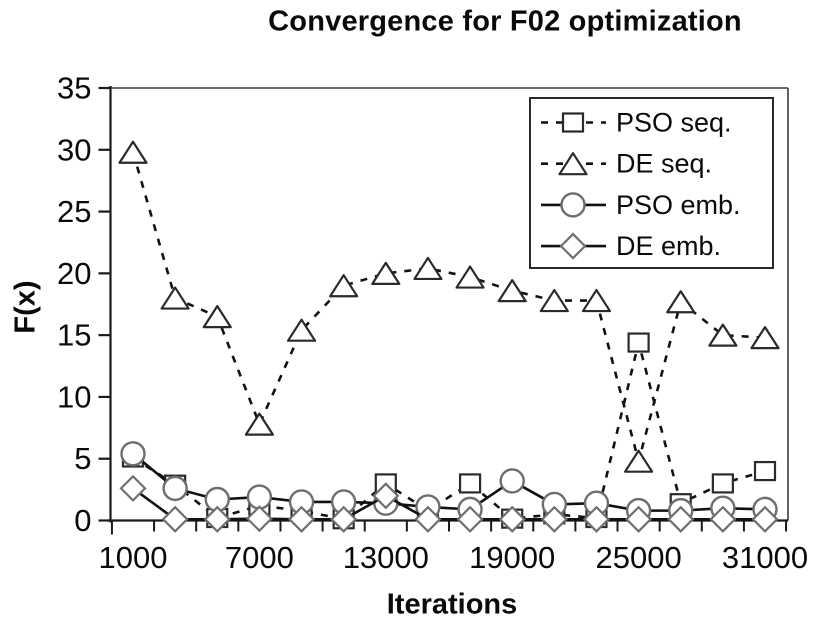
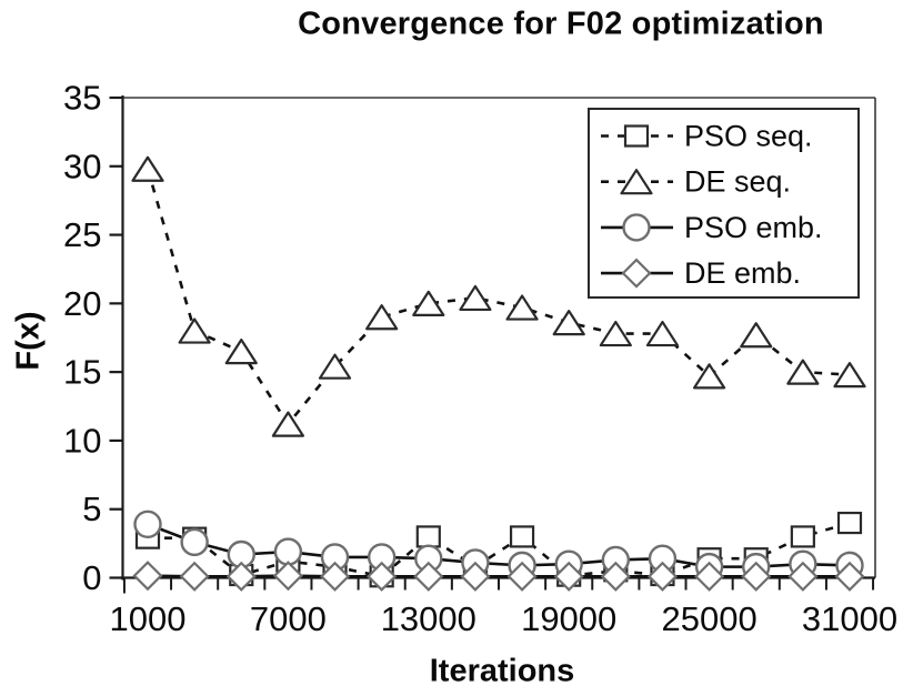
PSO seq./1000: 5.1 -> 2.9
PSO emb./1000: 5.4 -> 3.9
DE emb./1000: 2.6 -> 0.1
DE seq./7000: 7.8 -> 11.2
DE emb./13000: 2.0 -> 0.1
PSO emb./19000: 3.2 -> 1.0
PSO seq./25000: 14.4 -> 1.4
DE seq./25000: 4.8 -> 14.7
